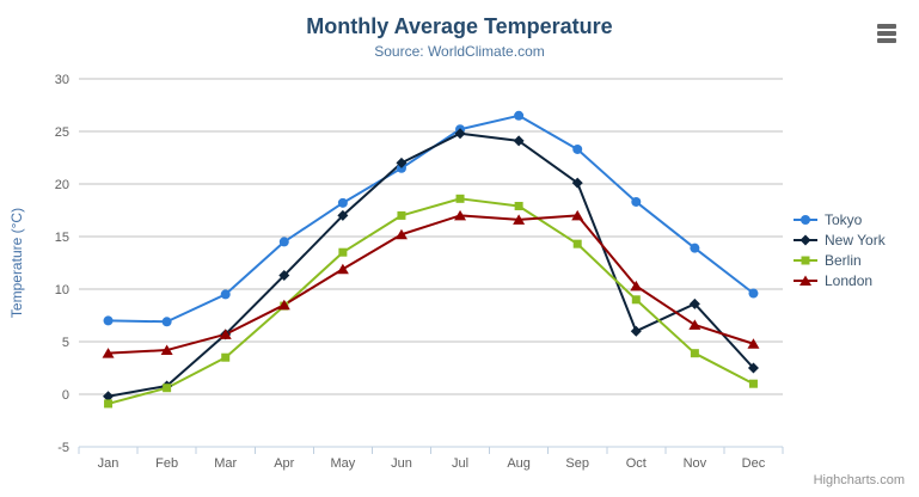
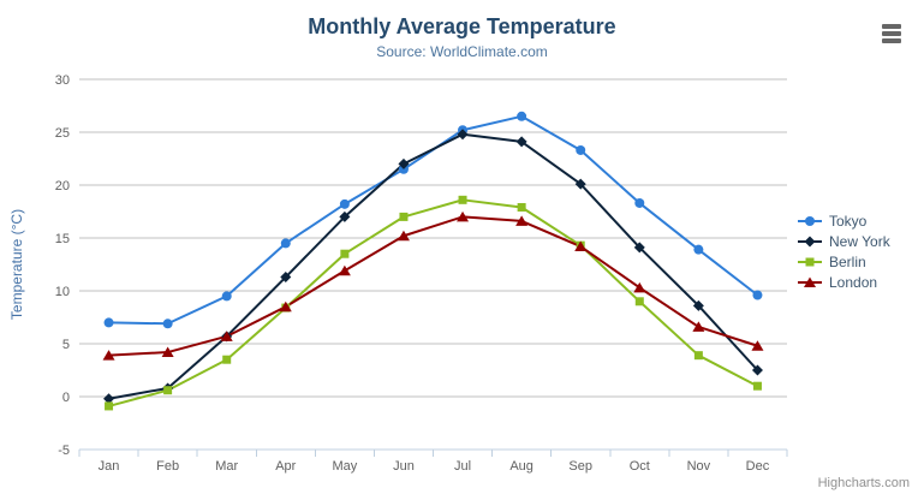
London/Sep: 17 -> 14
New York/Oct: 6 -> 14
